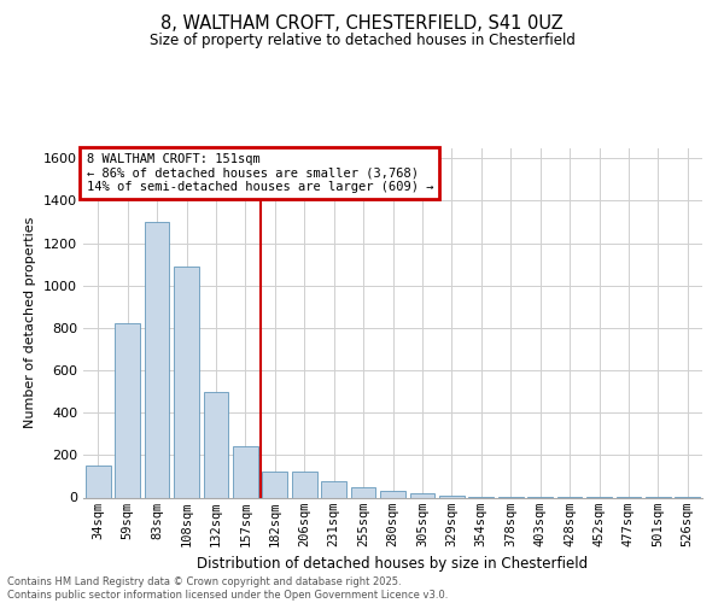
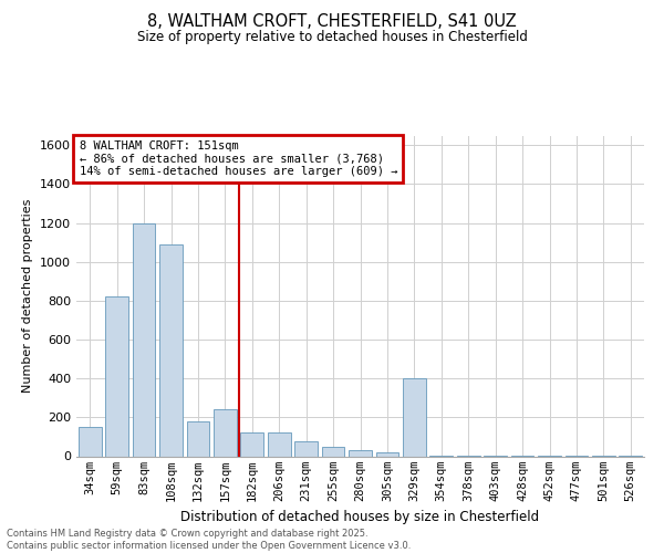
83sqm: 1300 -> 1200
132sqm: 500 -> 180
329sqm: 10 -> 400
